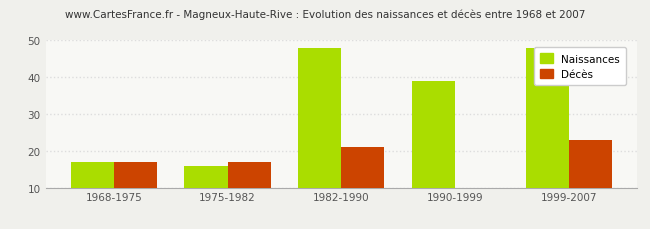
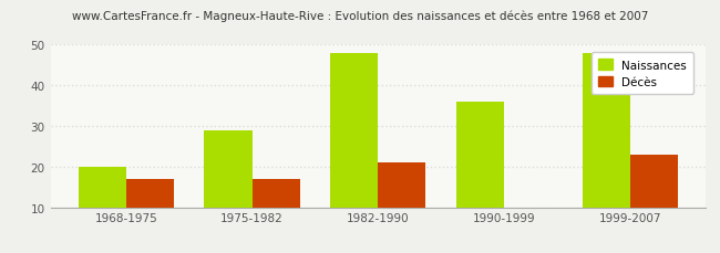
Naissances/1968-1975: 17 -> 20
Naissances/1975-1982: 16 -> 29
Naissances/1990-1999: 39 -> 36
